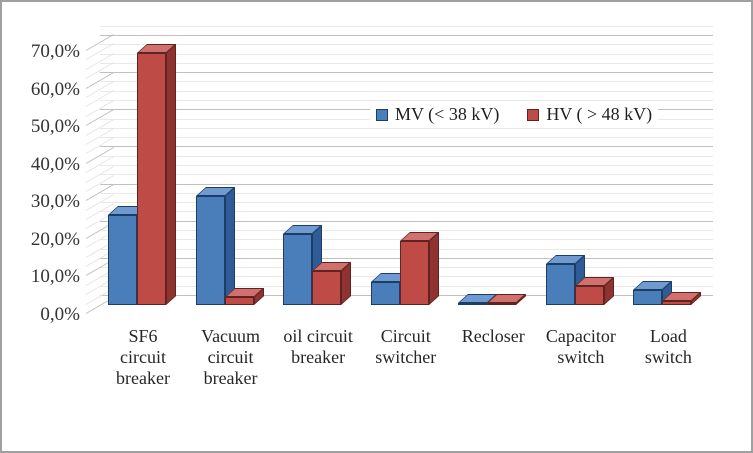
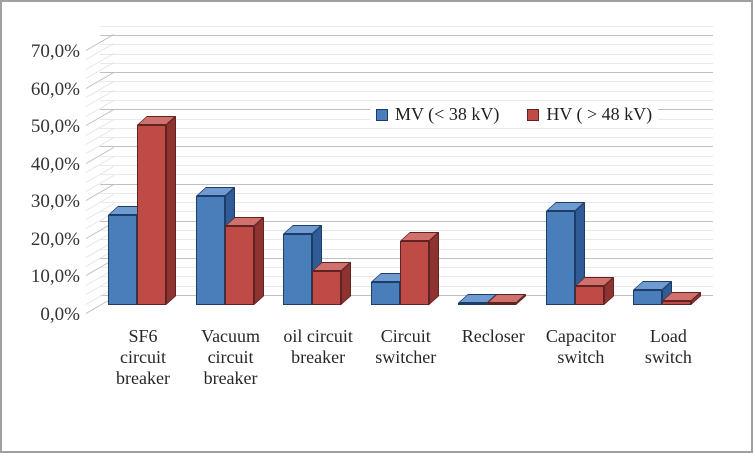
HV ( > 48 kV)/SF6 circuit breaker: 67% -> 48%
HV ( > 48 kV)/Vacuum circuit breaker: 2% -> 21%
MV (< 38 kV)/Capacitor switch: 11% -> 25%
